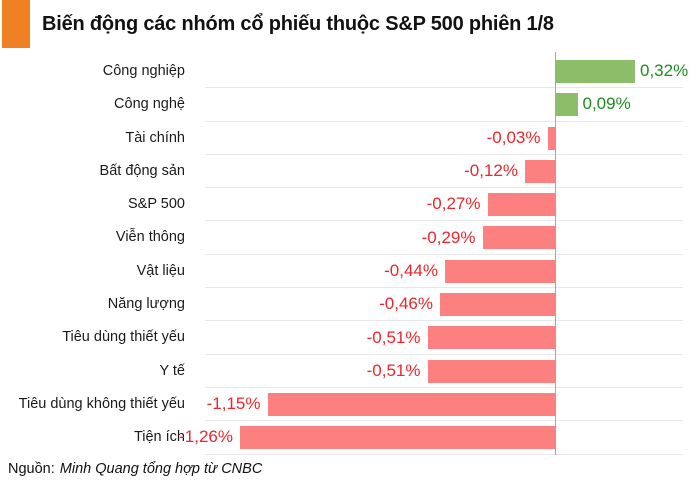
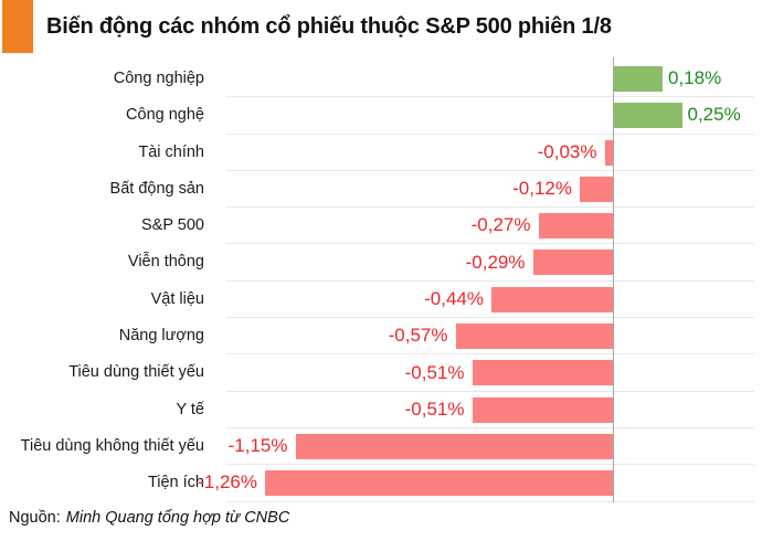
Công nghiệp: 0,32% -> 0,18%
Công nghệ: 0,09% -> 0,25%
Năng lượng: -0,46% -> -0,57%
